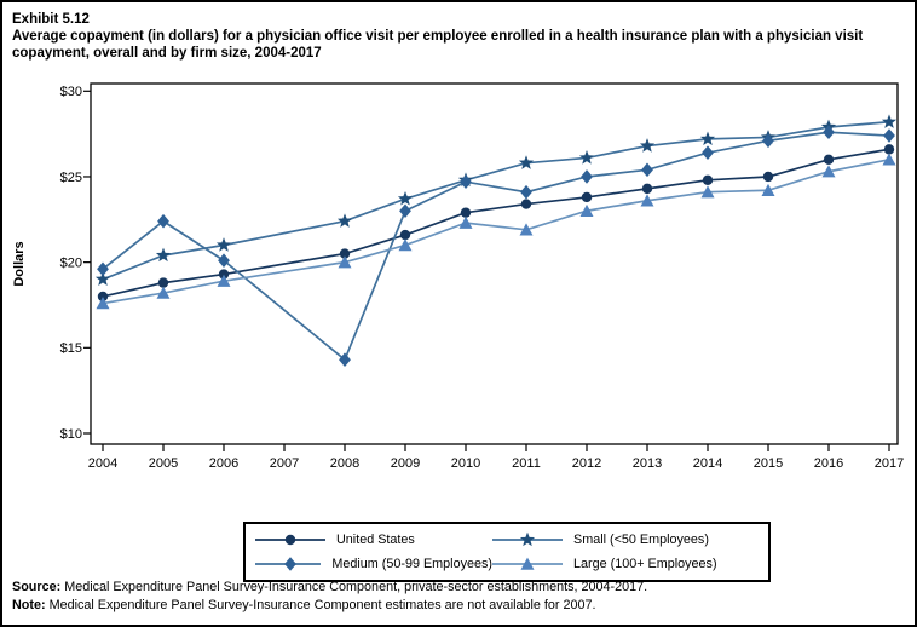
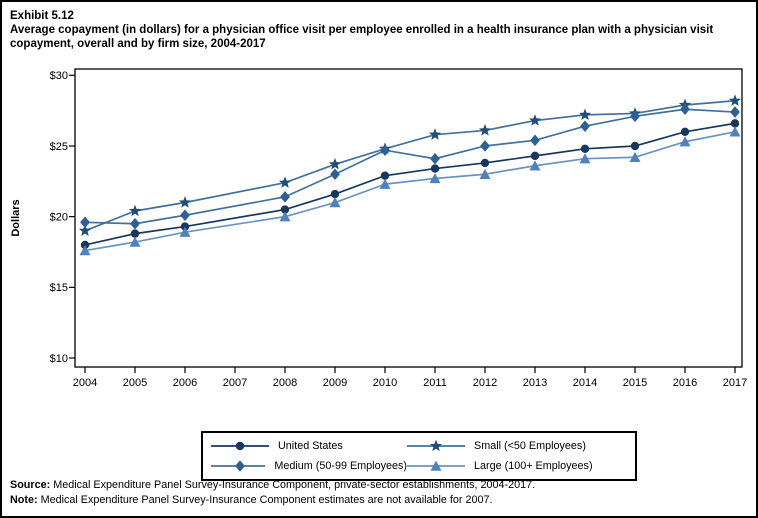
Medium (50-99 Employees)/2005: $22.4 -> $19.5
Medium (50-99 Employees)/2008: $14.3 -> $21.4
Large (100+ Employees)/2011: $21.9 -> $22.7
